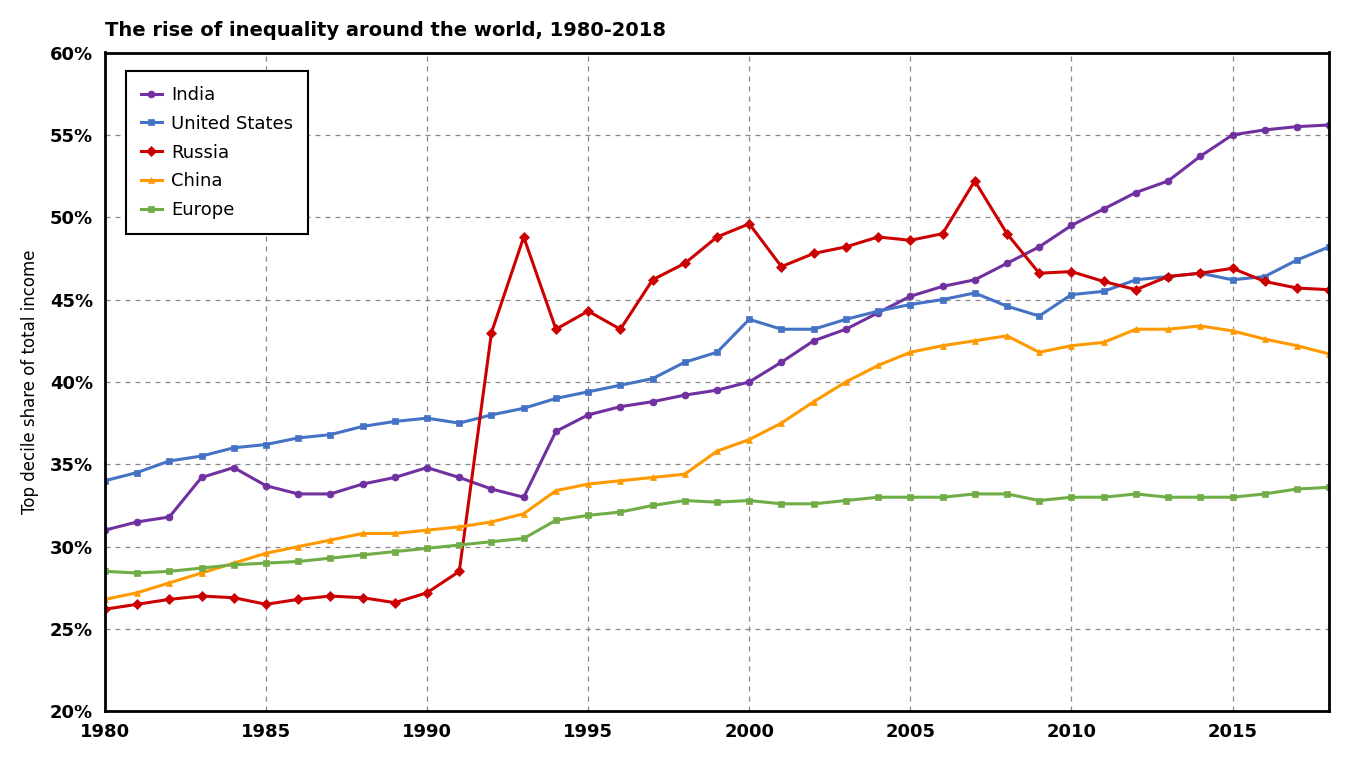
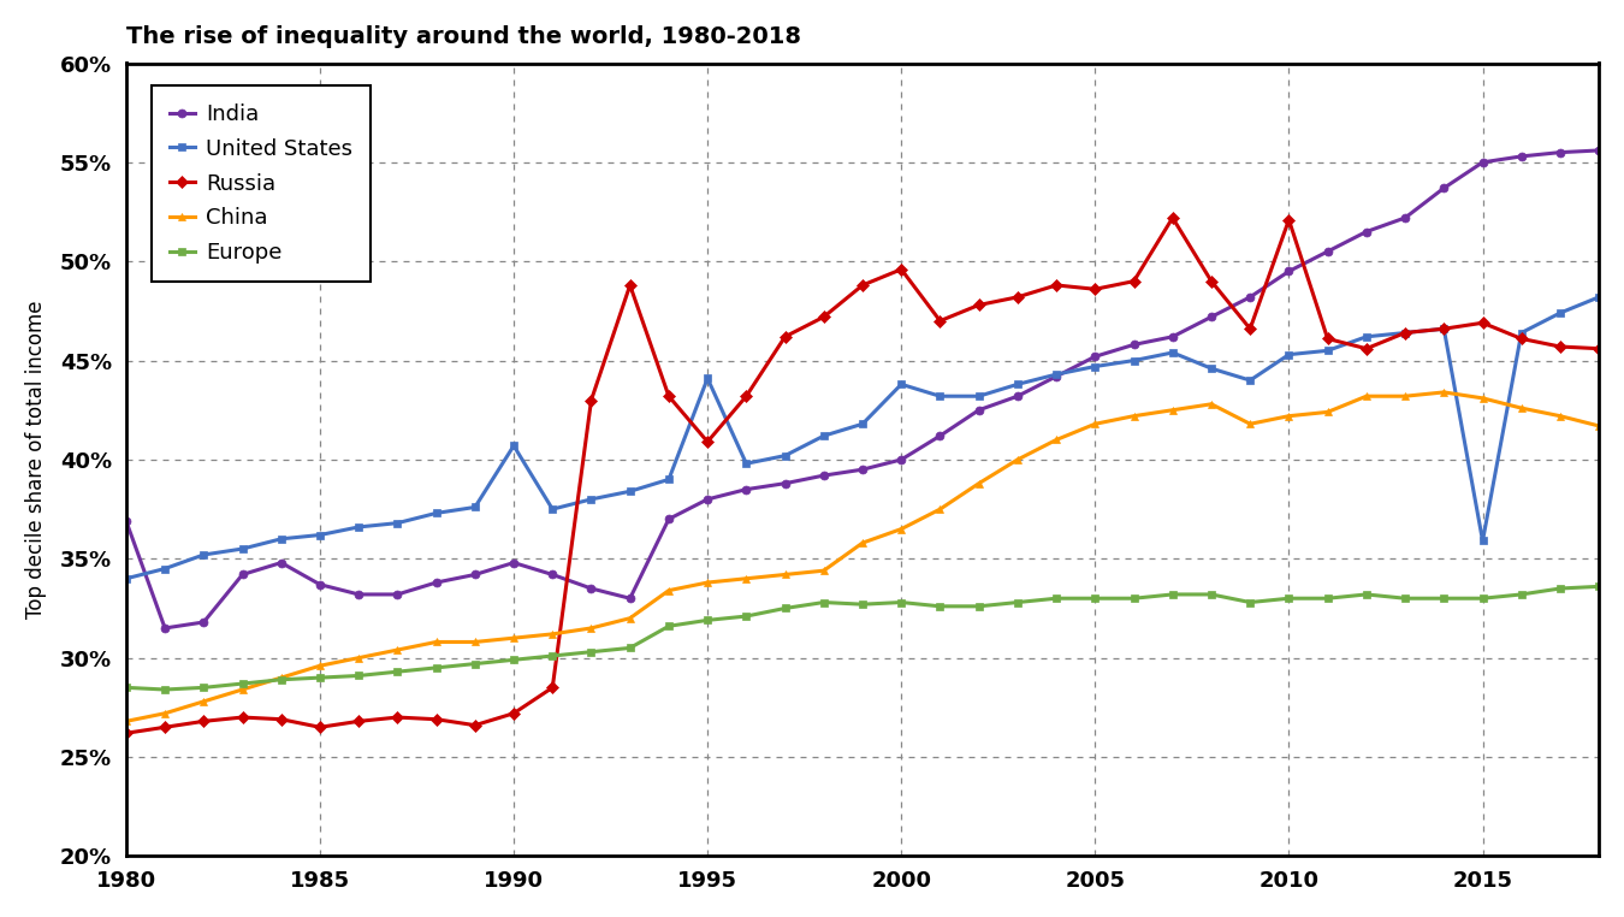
India/1980: 31.0% -> 36.9%
United States/1990: 37.8% -> 40.7%
United States/1995: 39.4% -> 44.1%
Russia/1995: 44.3% -> 40.9%
Russia/2010: 46.7% -> 52.1%
United States/2015: 46.2% -> 35.9%
